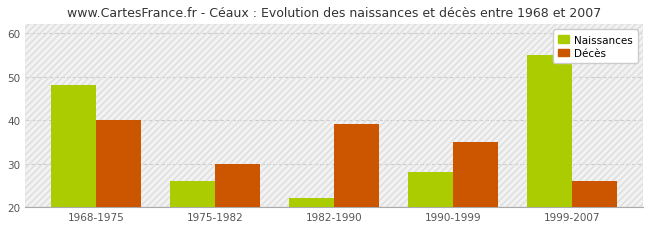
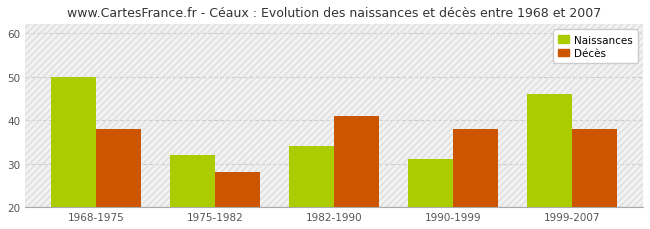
Naissances/1968-1975: 48 -> 50
Décès/1968-1975: 40 -> 38
Naissances/1975-1982: 26 -> 32
Décès/1975-1982: 30 -> 28
Naissances/1982-1990: 22 -> 34
Décès/1982-1990: 39 -> 41
Naissances/1990-1999: 28 -> 31
Décès/1990-1999: 35 -> 38
Naissances/1999-2007: 55 -> 46
Décès/1999-2007: 26 -> 38
